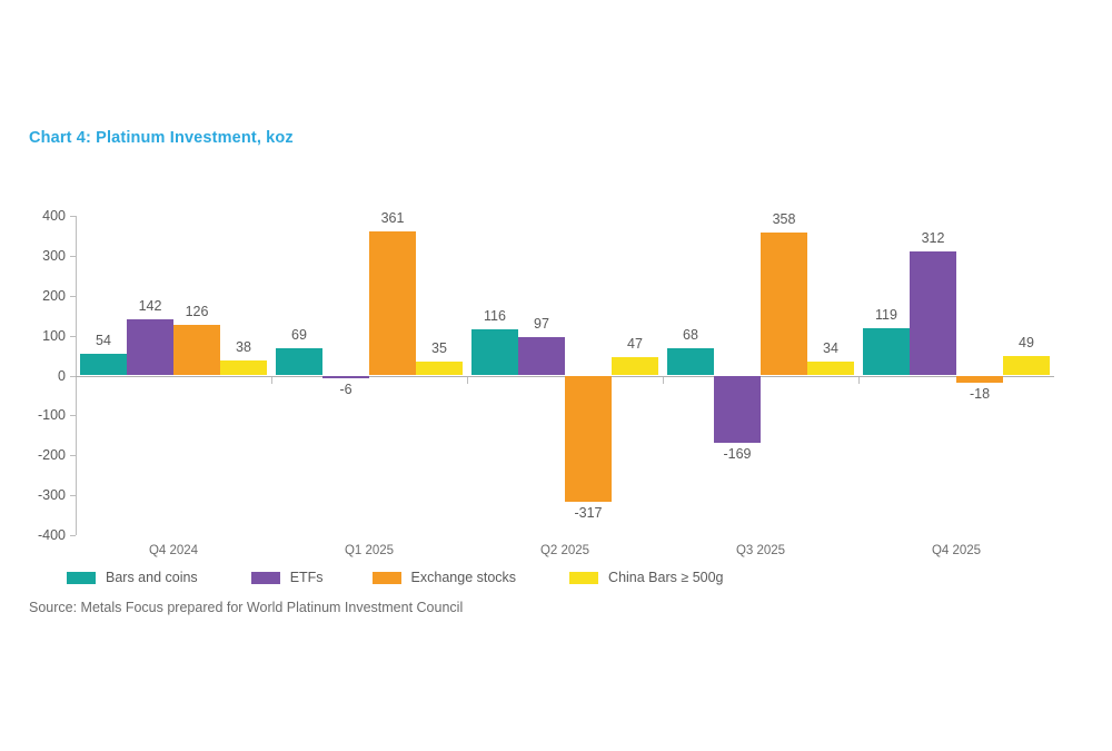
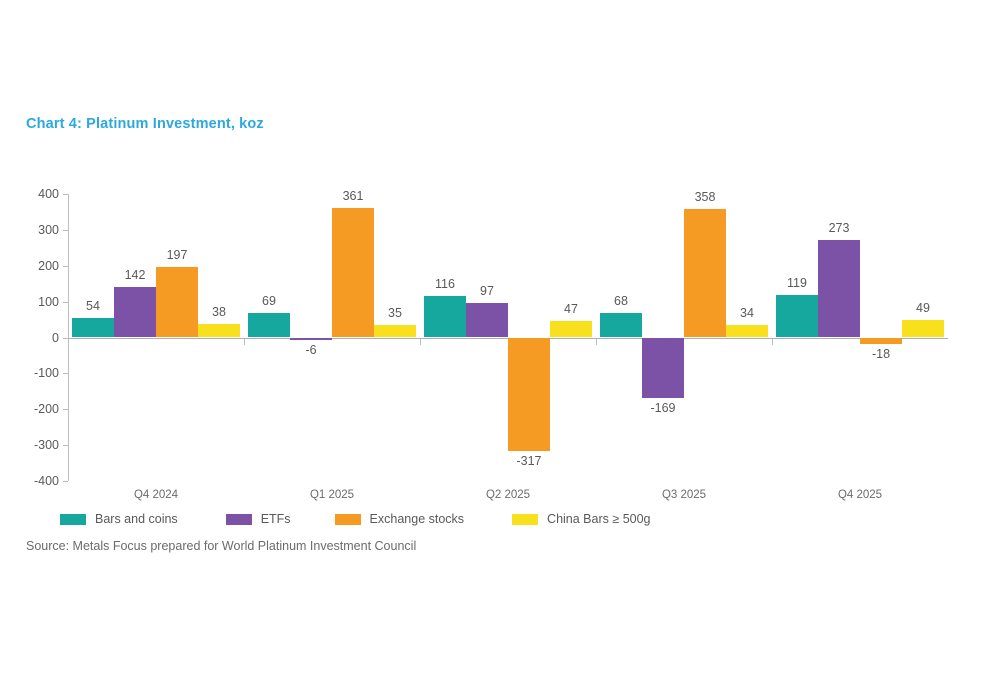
Exchange stocks/Q4 2024: 126 -> 197
ETFs/Q4 2025: 312 -> 273
